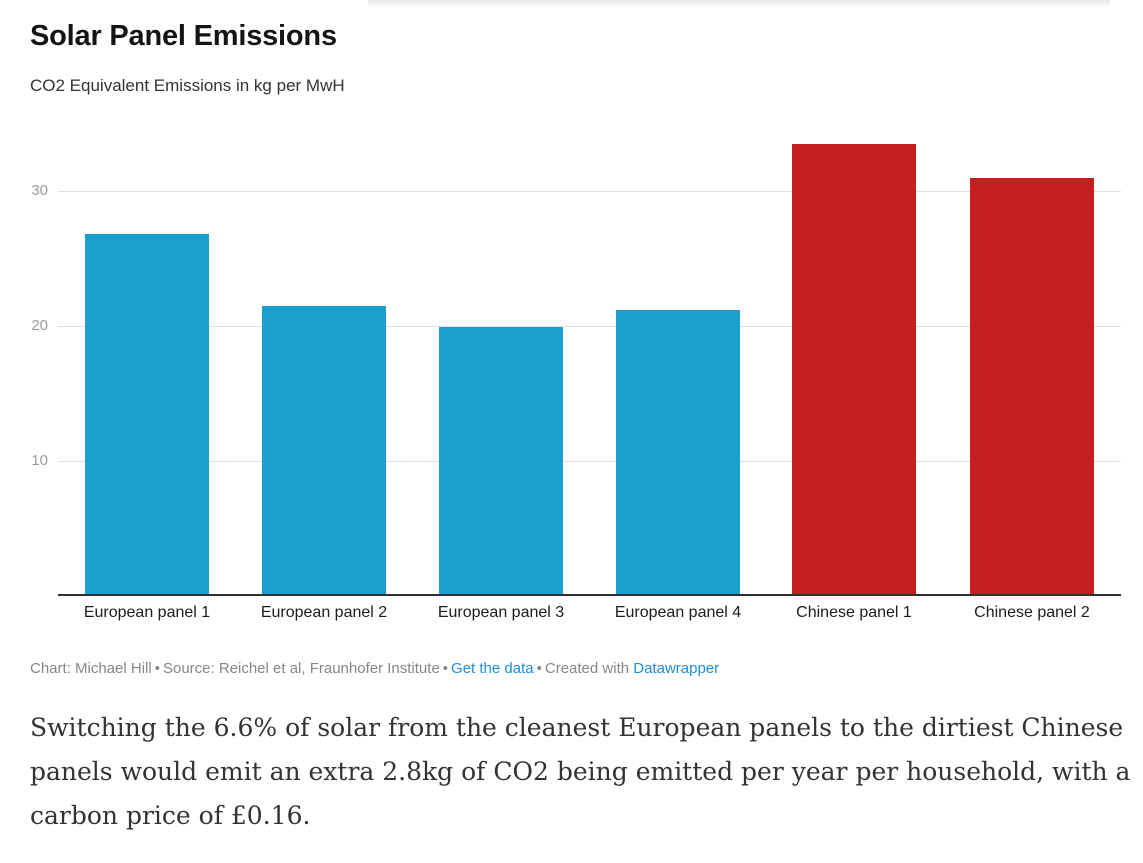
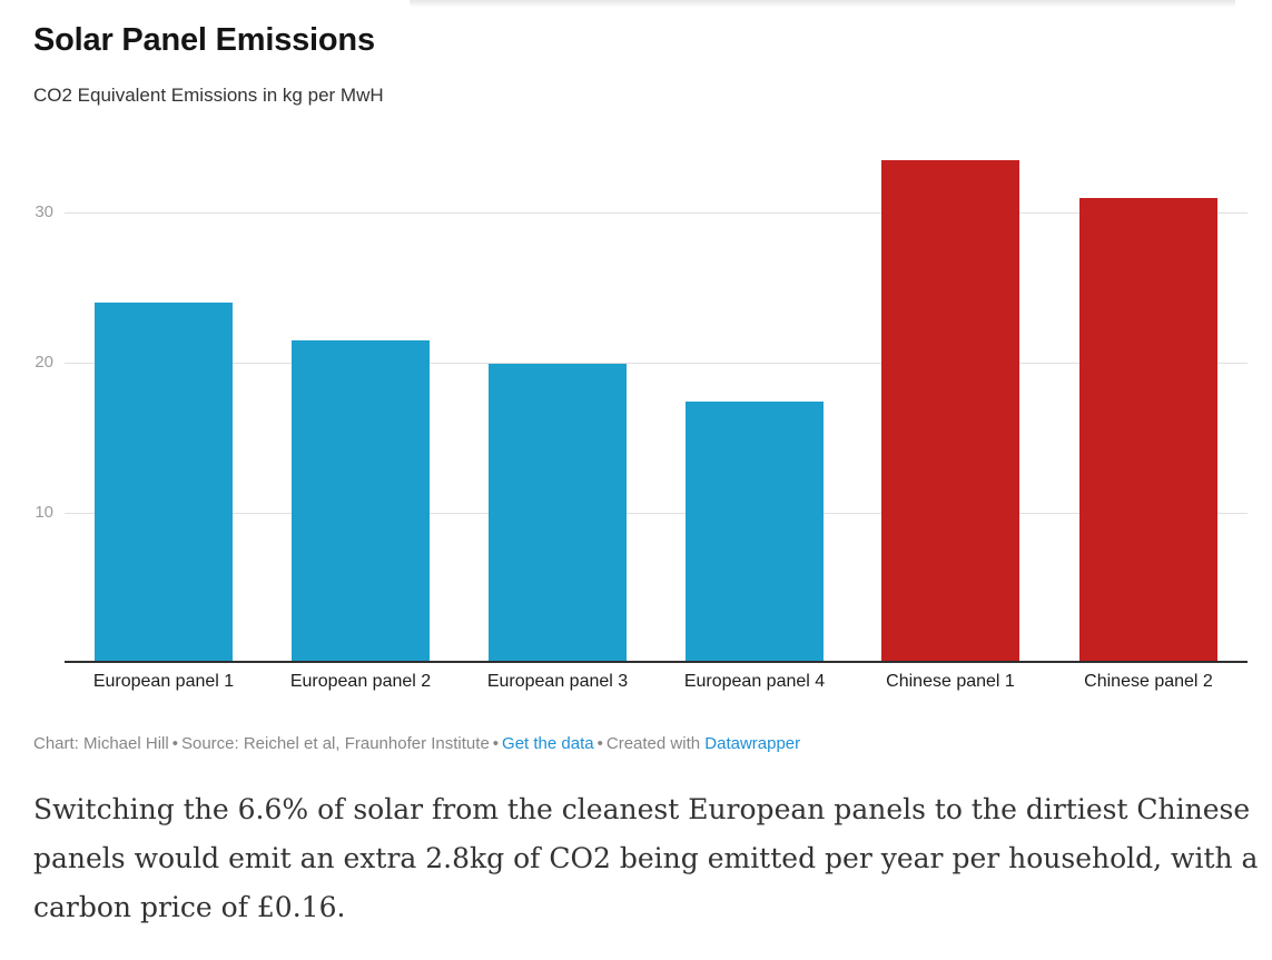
European panel 1: 26.8 -> 24.0
European panel 4: 21.2 -> 17.4
